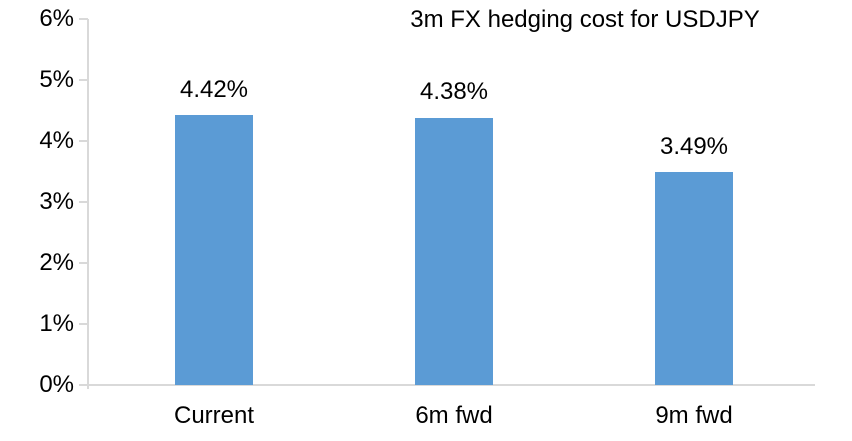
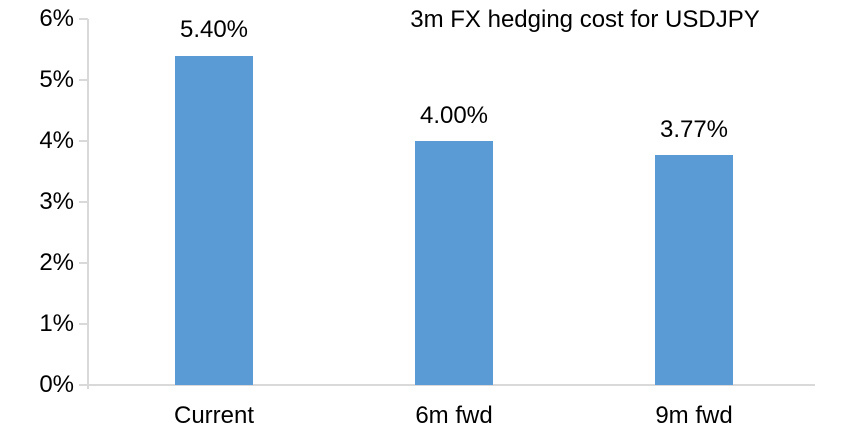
Current: 4.42% -> 5.40%
6m fwd: 4.38% -> 4.00%
9m fwd: 3.49% -> 3.77%
